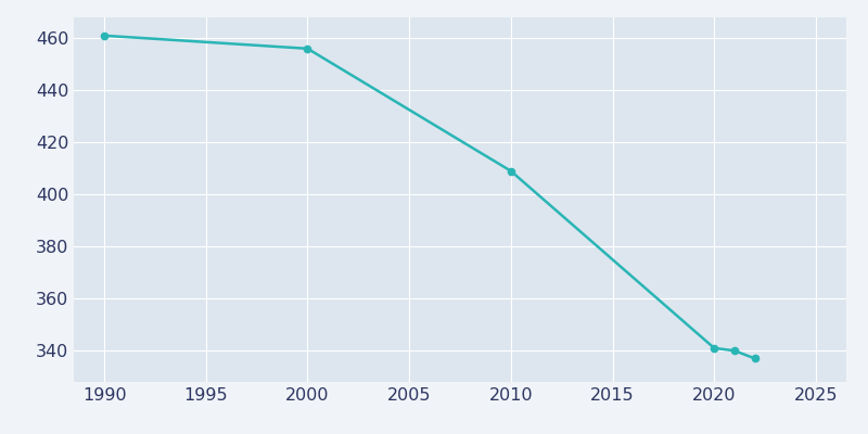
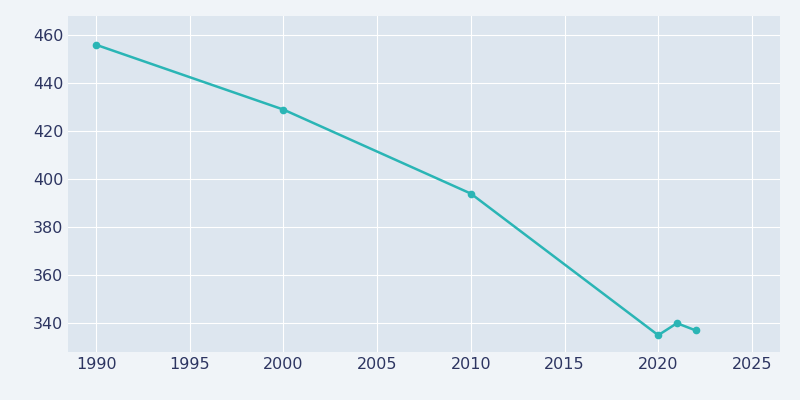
1990: 461 -> 456
2000: 456 -> 429
2010: 409 -> 394
2020: 341 -> 335
